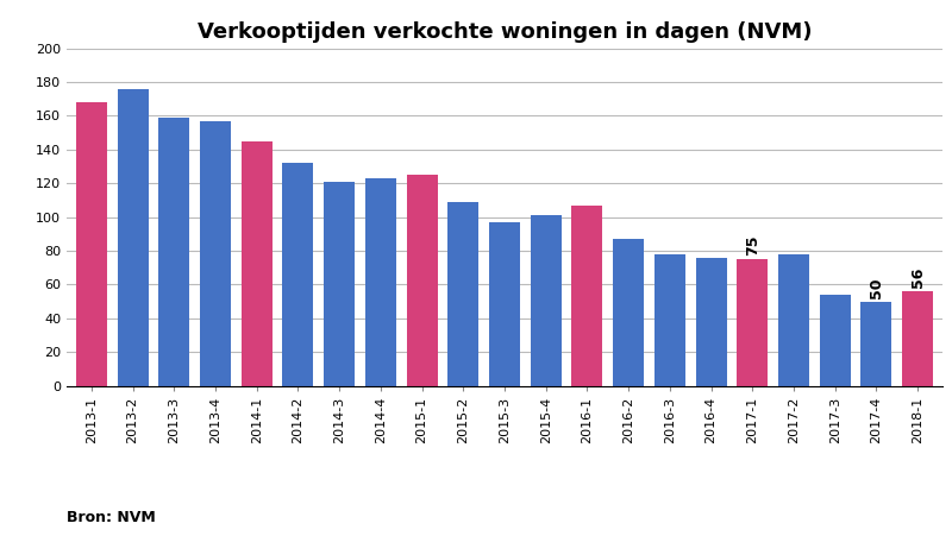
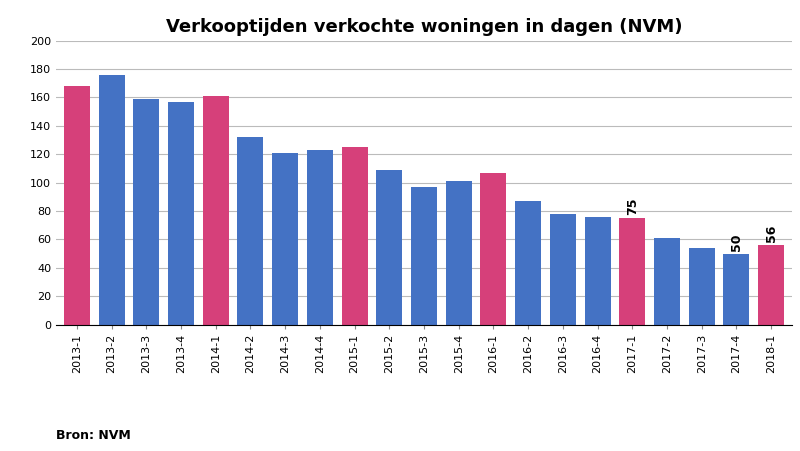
2014-1: 145 -> 161
2017-2: 78 -> 61
